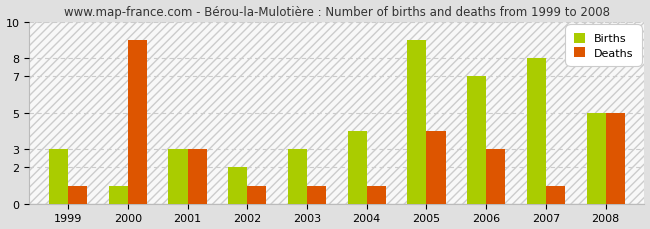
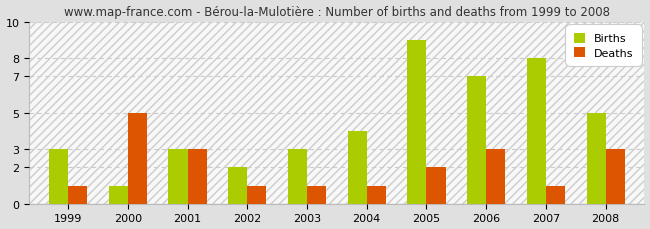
Deaths/2000: 9 -> 5
Deaths/2005: 4 -> 2
Deaths/2008: 5 -> 3
